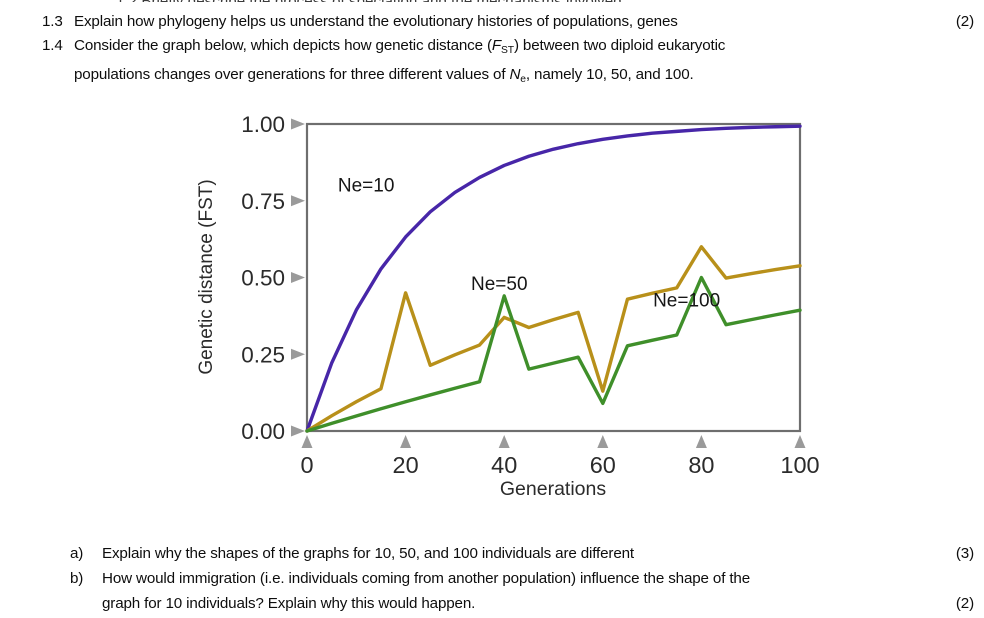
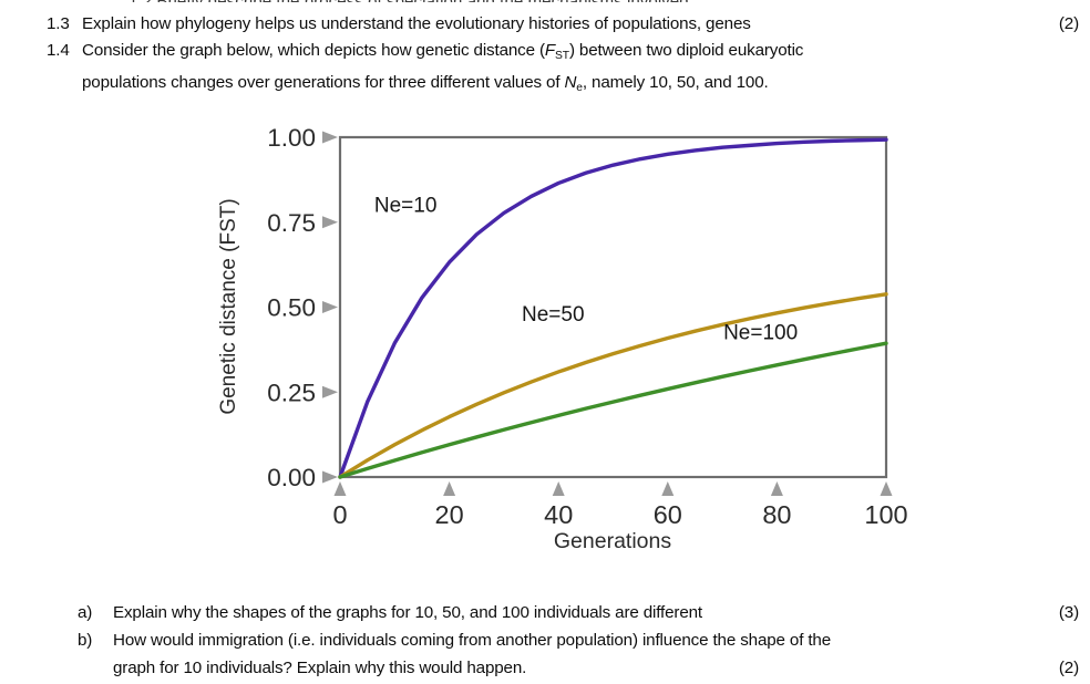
Ne=50/20: 0.45 -> 0.18
Ne=50/40: 0.37 -> 0.31
Ne=100/40: 0.44 -> 0.18
Ne=50/60: 0.13 -> 0.41
Ne=100/60: 0.09 -> 0.26
Ne=50/80: 0.60 -> 0.48
Ne=100/80: 0.50 -> 0.33
